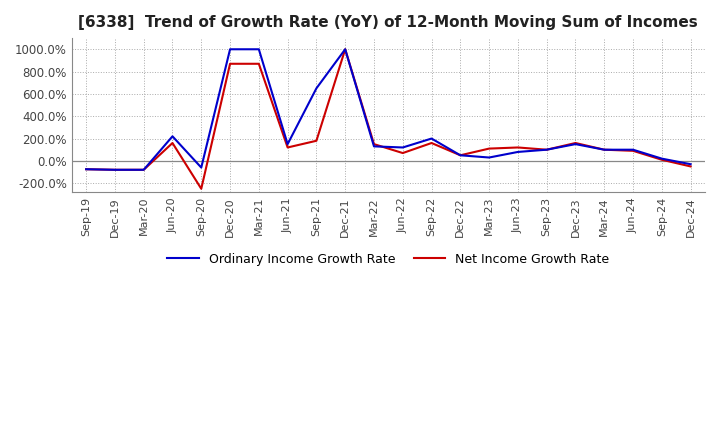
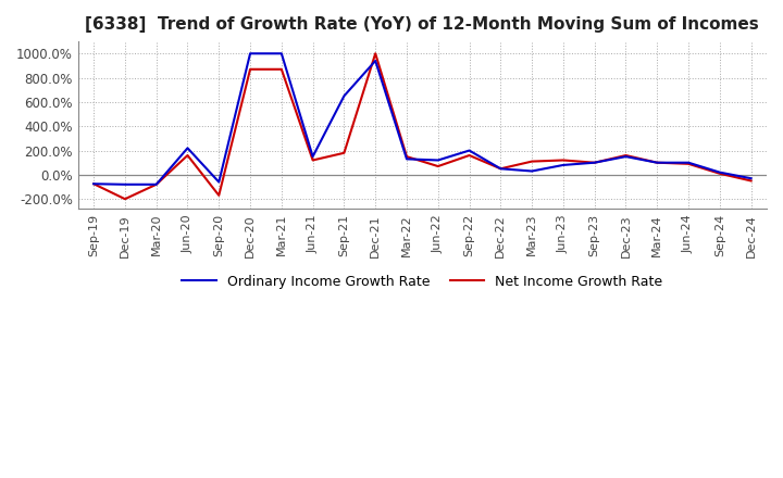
Net Income Growth Rate/Dec-19: -80% -> -200%
Net Income Growth Rate/Sep-20: -250% -> -170%
Ordinary Income Growth Rate/Dec-21: 1000% -> 940%
